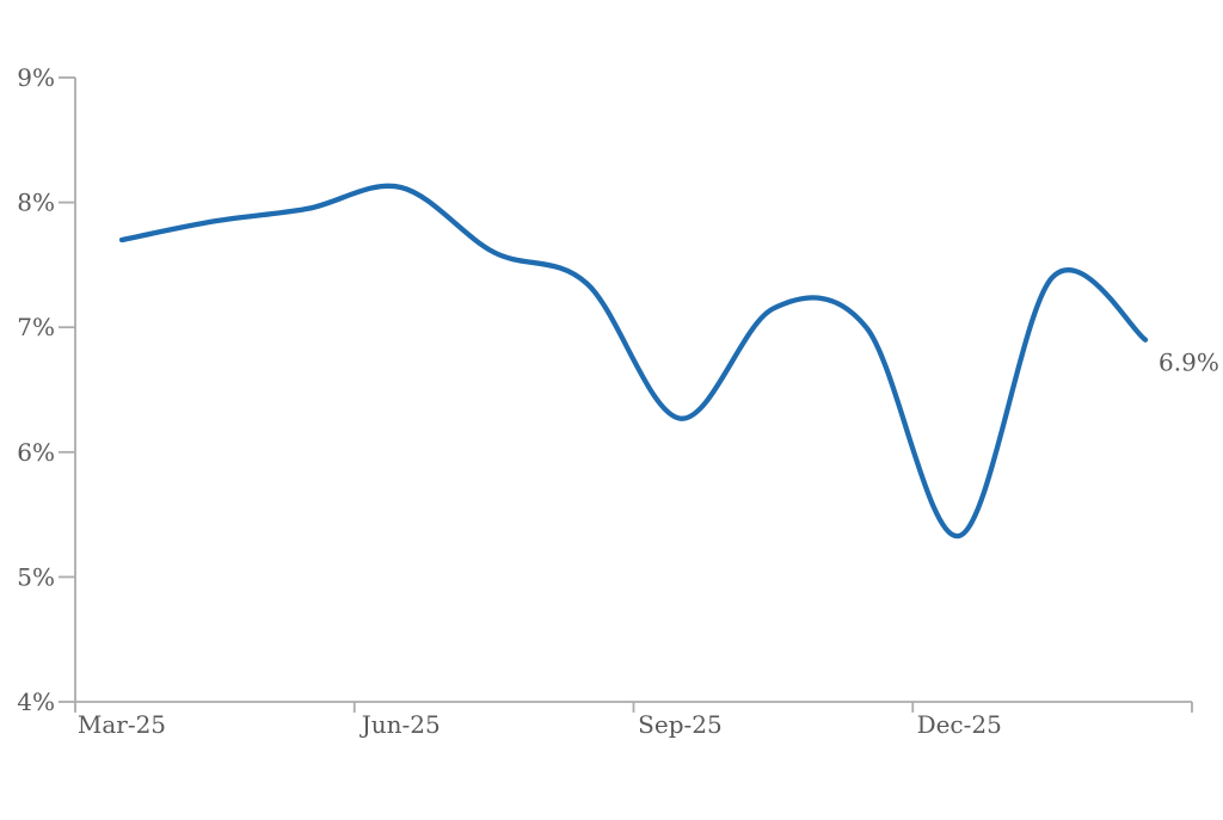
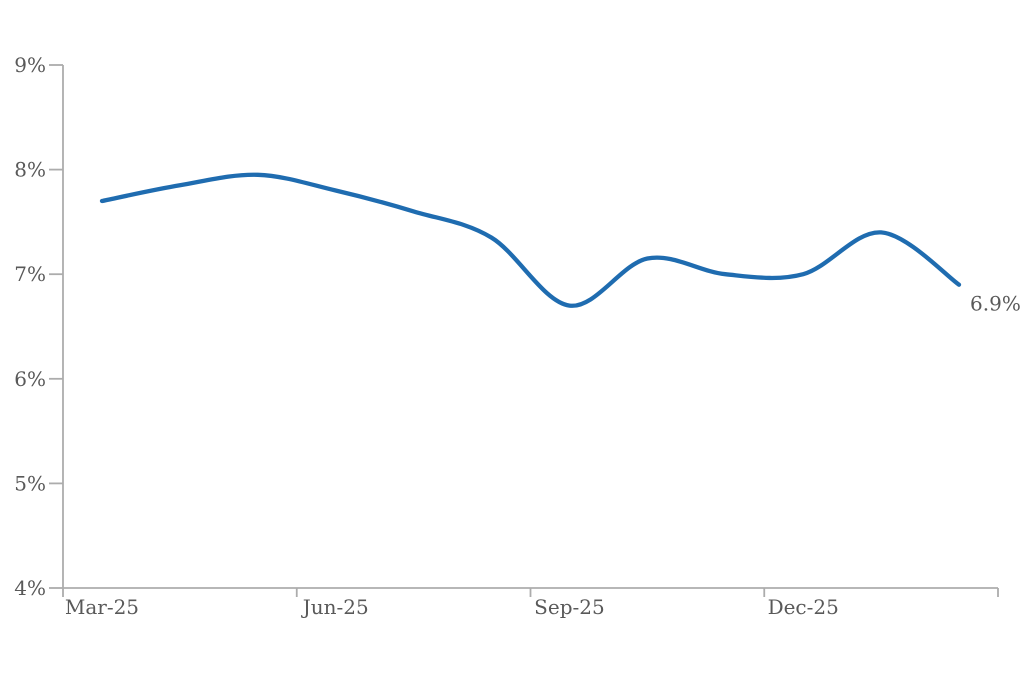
Jun-25: 8.12% -> 7.80%
Sep-25: 6.27% -> 6.70%
Dec-25: 5.33% -> 7.00%
